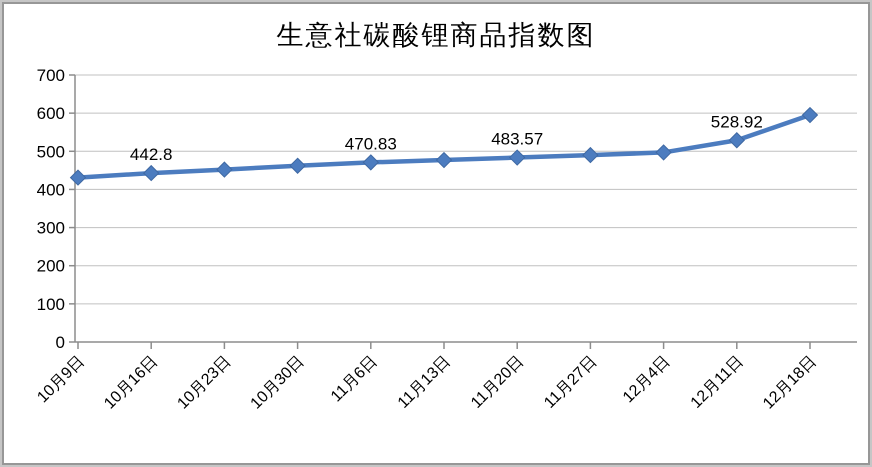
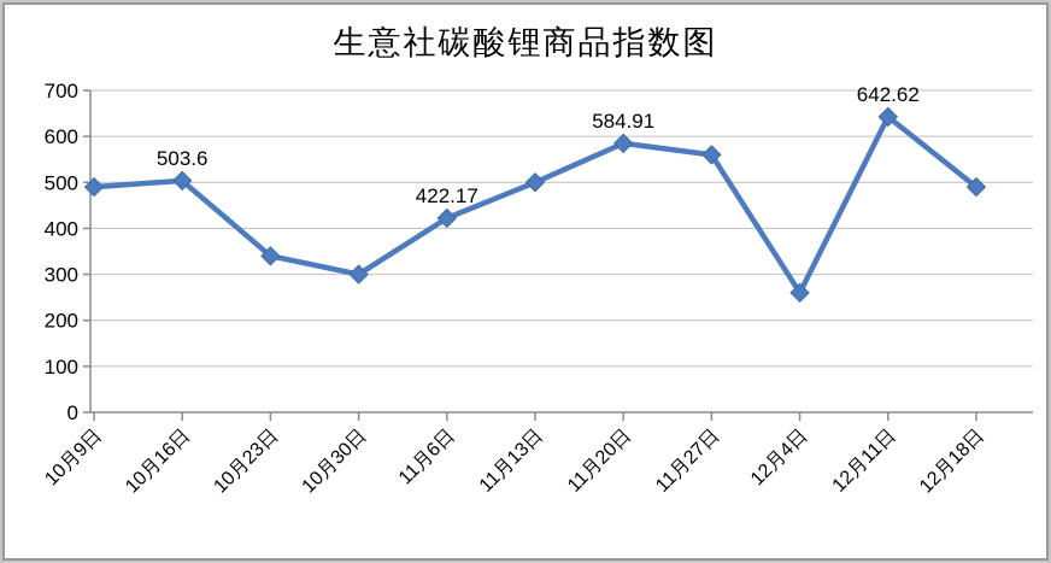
10月9日: 430 -> 490
10月16日: 442.8 -> 503.6
10月23日: 450 -> 340
10月30日: 460 -> 300
11月6日: 470.83 -> 422.17
11月13日: 480 -> 500
11月20日: 483.57 -> 584.91
11月27日: 490 -> 560
12月4日: 500 -> 260
12月11日: 528.92 -> 642.62
12月18日: 600 -> 490
